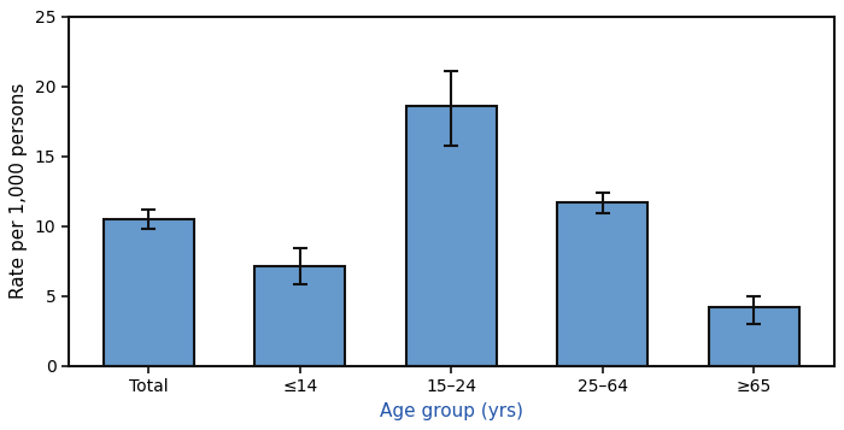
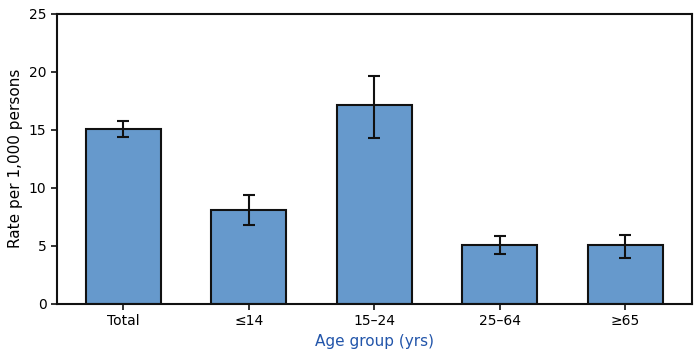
Total: 10.5 -> 15.1
≤14: 7.1 -> 8.1
15–24: 18.6 -> 17.1
25–64: 11.7 -> 5.1
≥65: 4.2 -> 5.1
